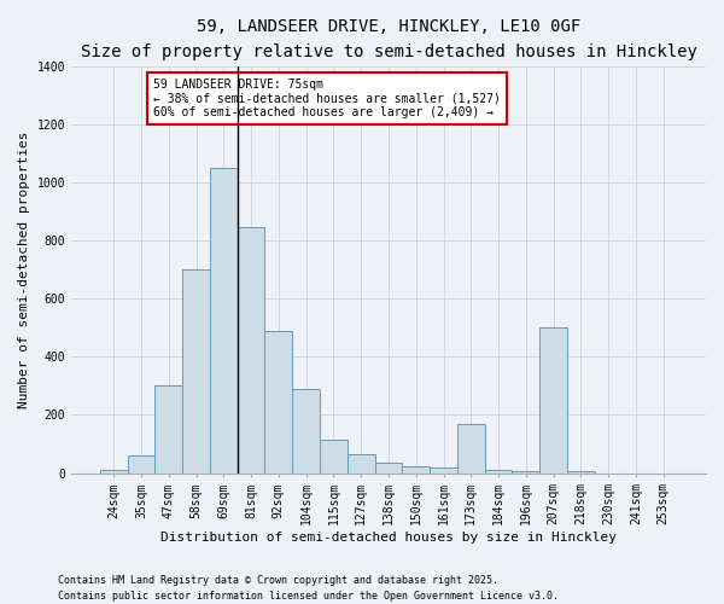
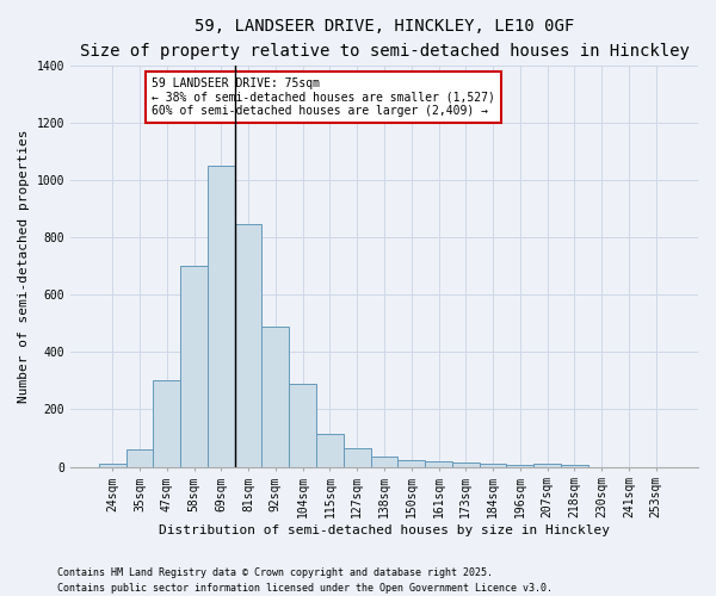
173sqm: 170 -> 15
207sqm: 500 -> 10
